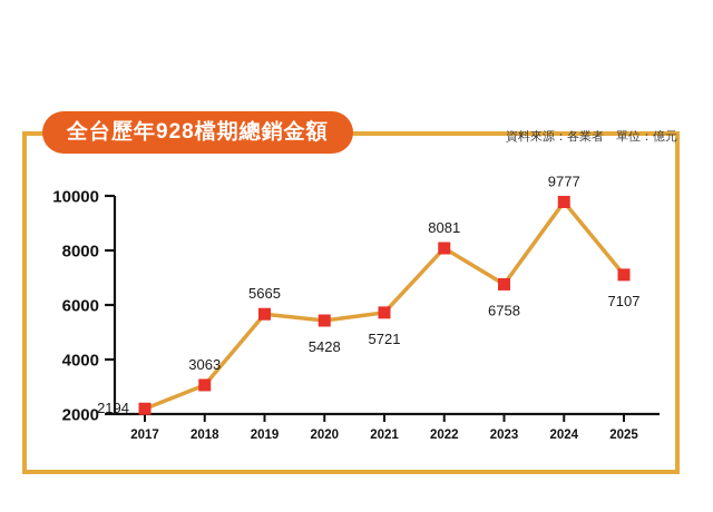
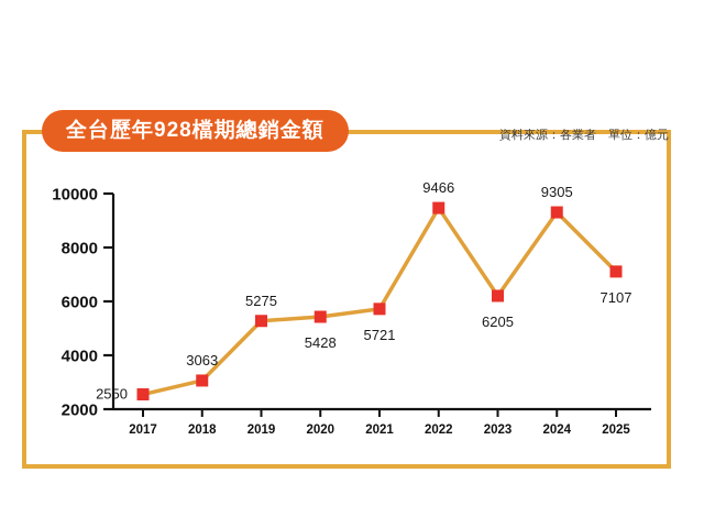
2017: 2194 -> 2550
2019: 5665 -> 5275
2022: 8081 -> 9466
2023: 6758 -> 6205
2024: 9777 -> 9305
